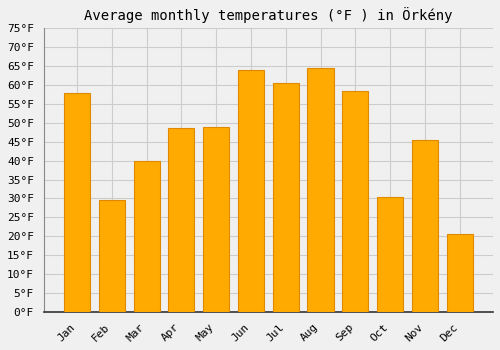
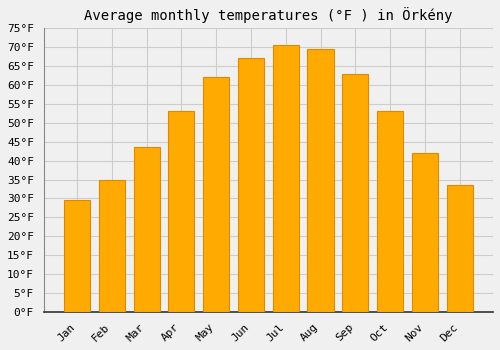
Jan: 58.0°F -> 29.5°F
Feb: 29.5°F -> 35.0°F
Mar: 40.0°F -> 43.5°F
Apr: 48.5°F -> 53.0°F
May: 49.0°F -> 62.0°F
Jun: 64.0°F -> 67.0°F
Jul: 60.5°F -> 70.5°F
Aug: 64.5°F -> 69.5°F
Sep: 58.5°F -> 63.0°F
Oct: 30.5°F -> 53.0°F
Nov: 45.5°F -> 42.0°F
Dec: 20.5°F -> 33.5°F
